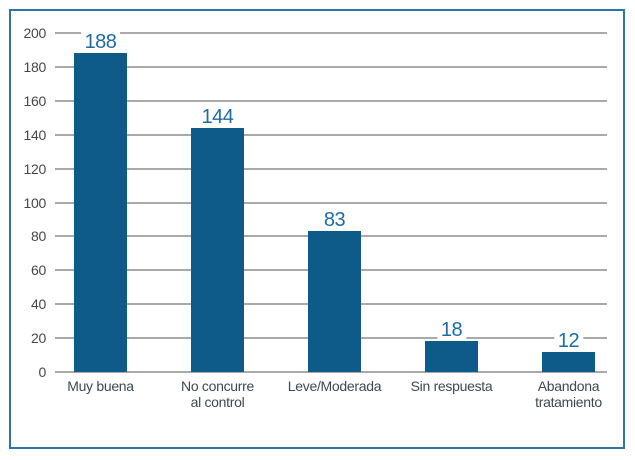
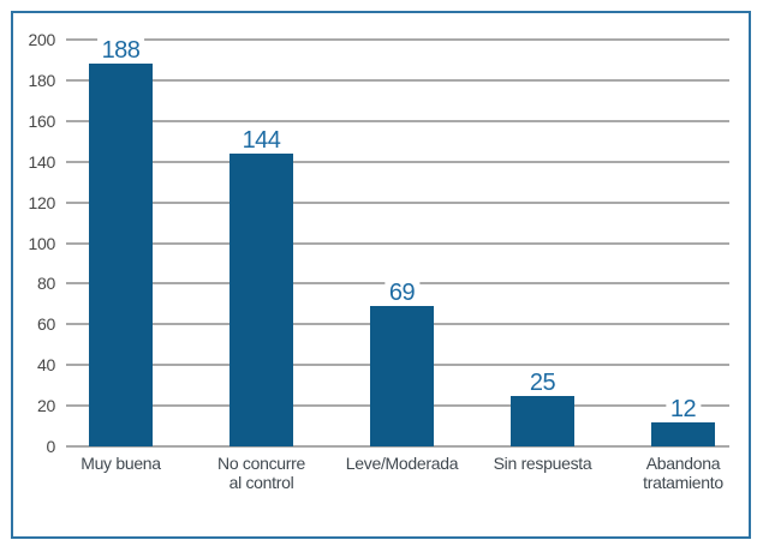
Leve/Moderada: 83 -> 69
Sin respuesta: 18 -> 25
